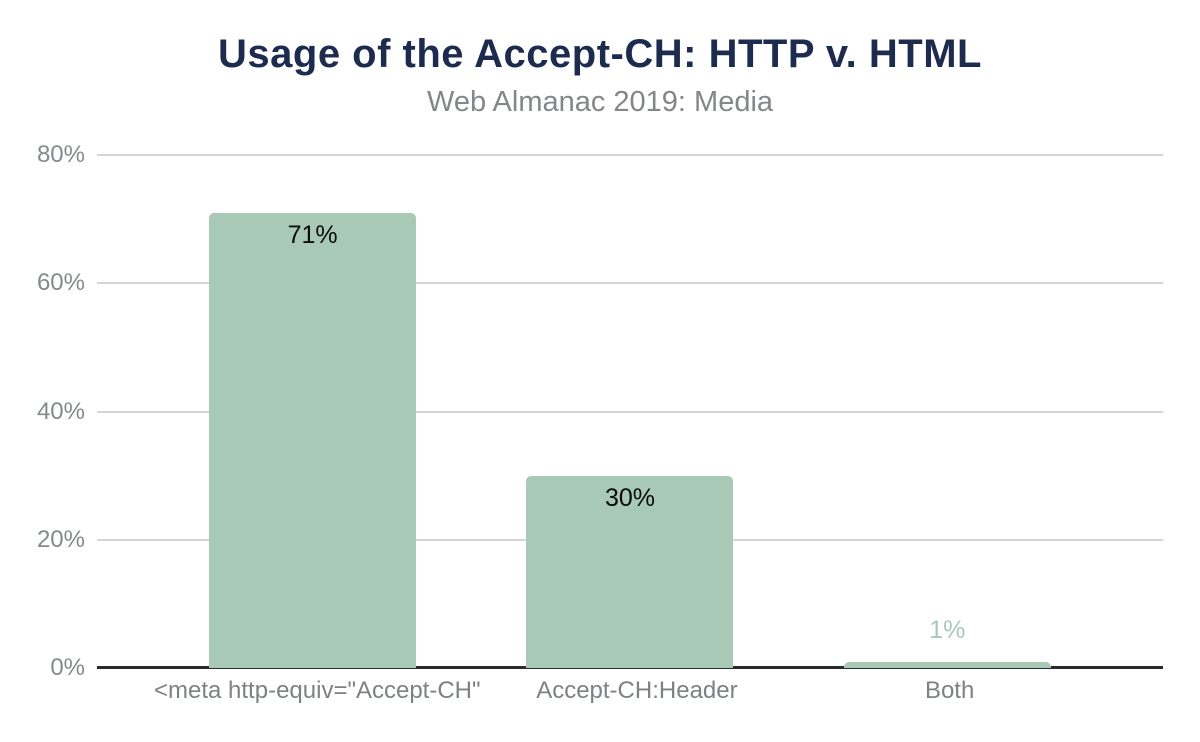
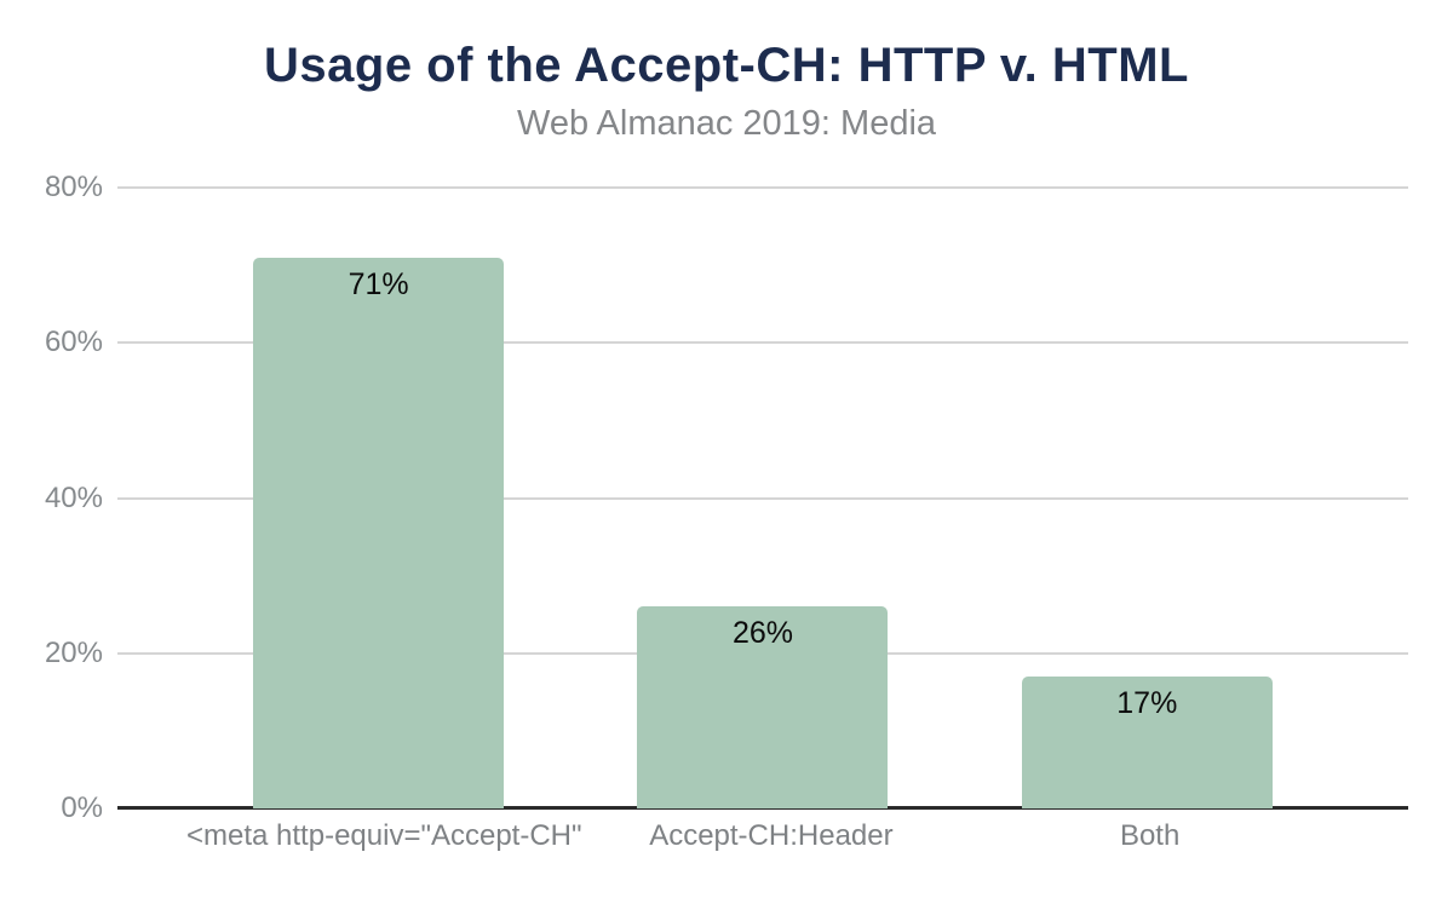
Accept-CH:Header: 30% -> 26%
Both: 1% -> 17%
